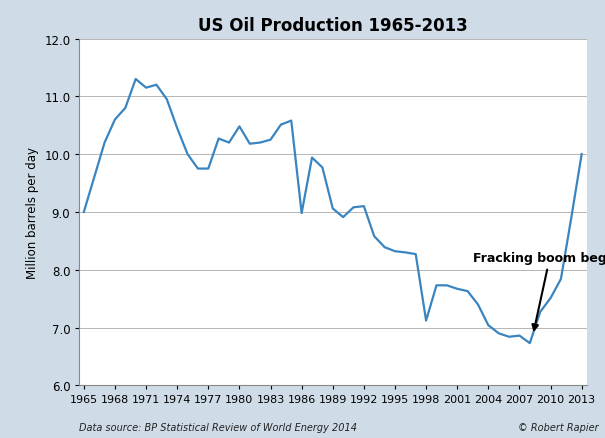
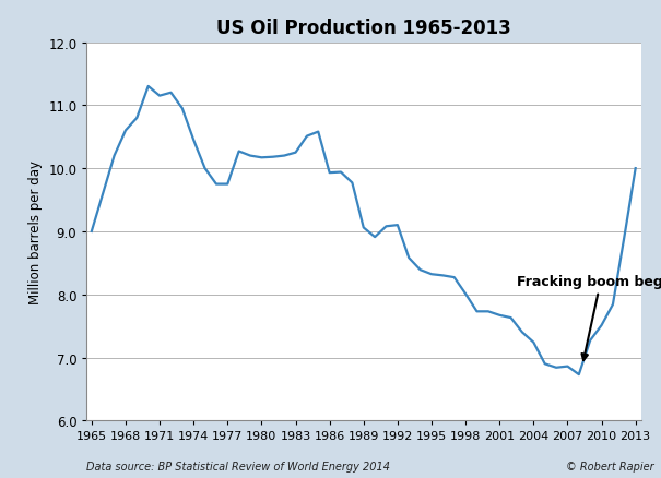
1980: 10.48 -> 10.17
1986: 8.98 -> 9.93
1998: 7.12 -> 8.01
2004: 7.04 -> 7.24
